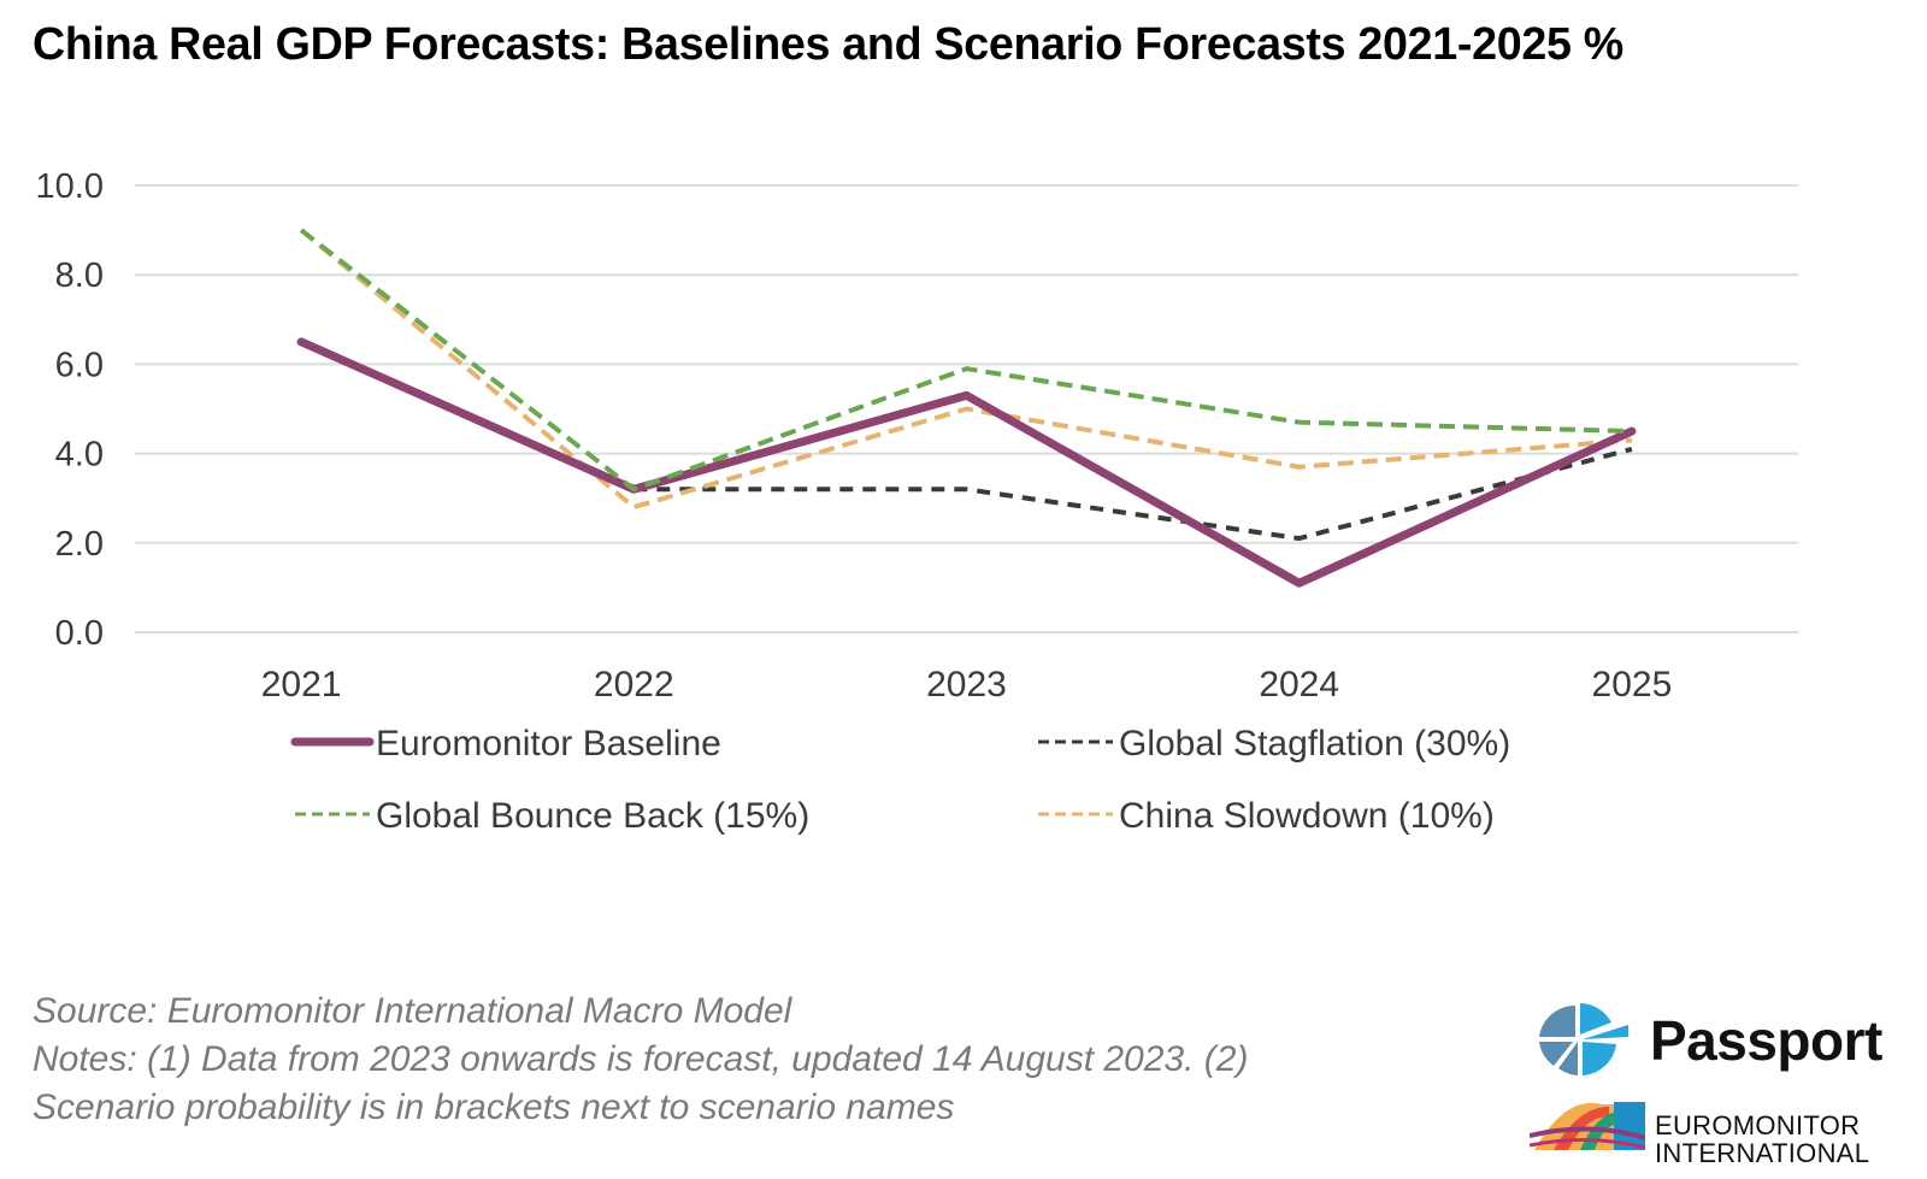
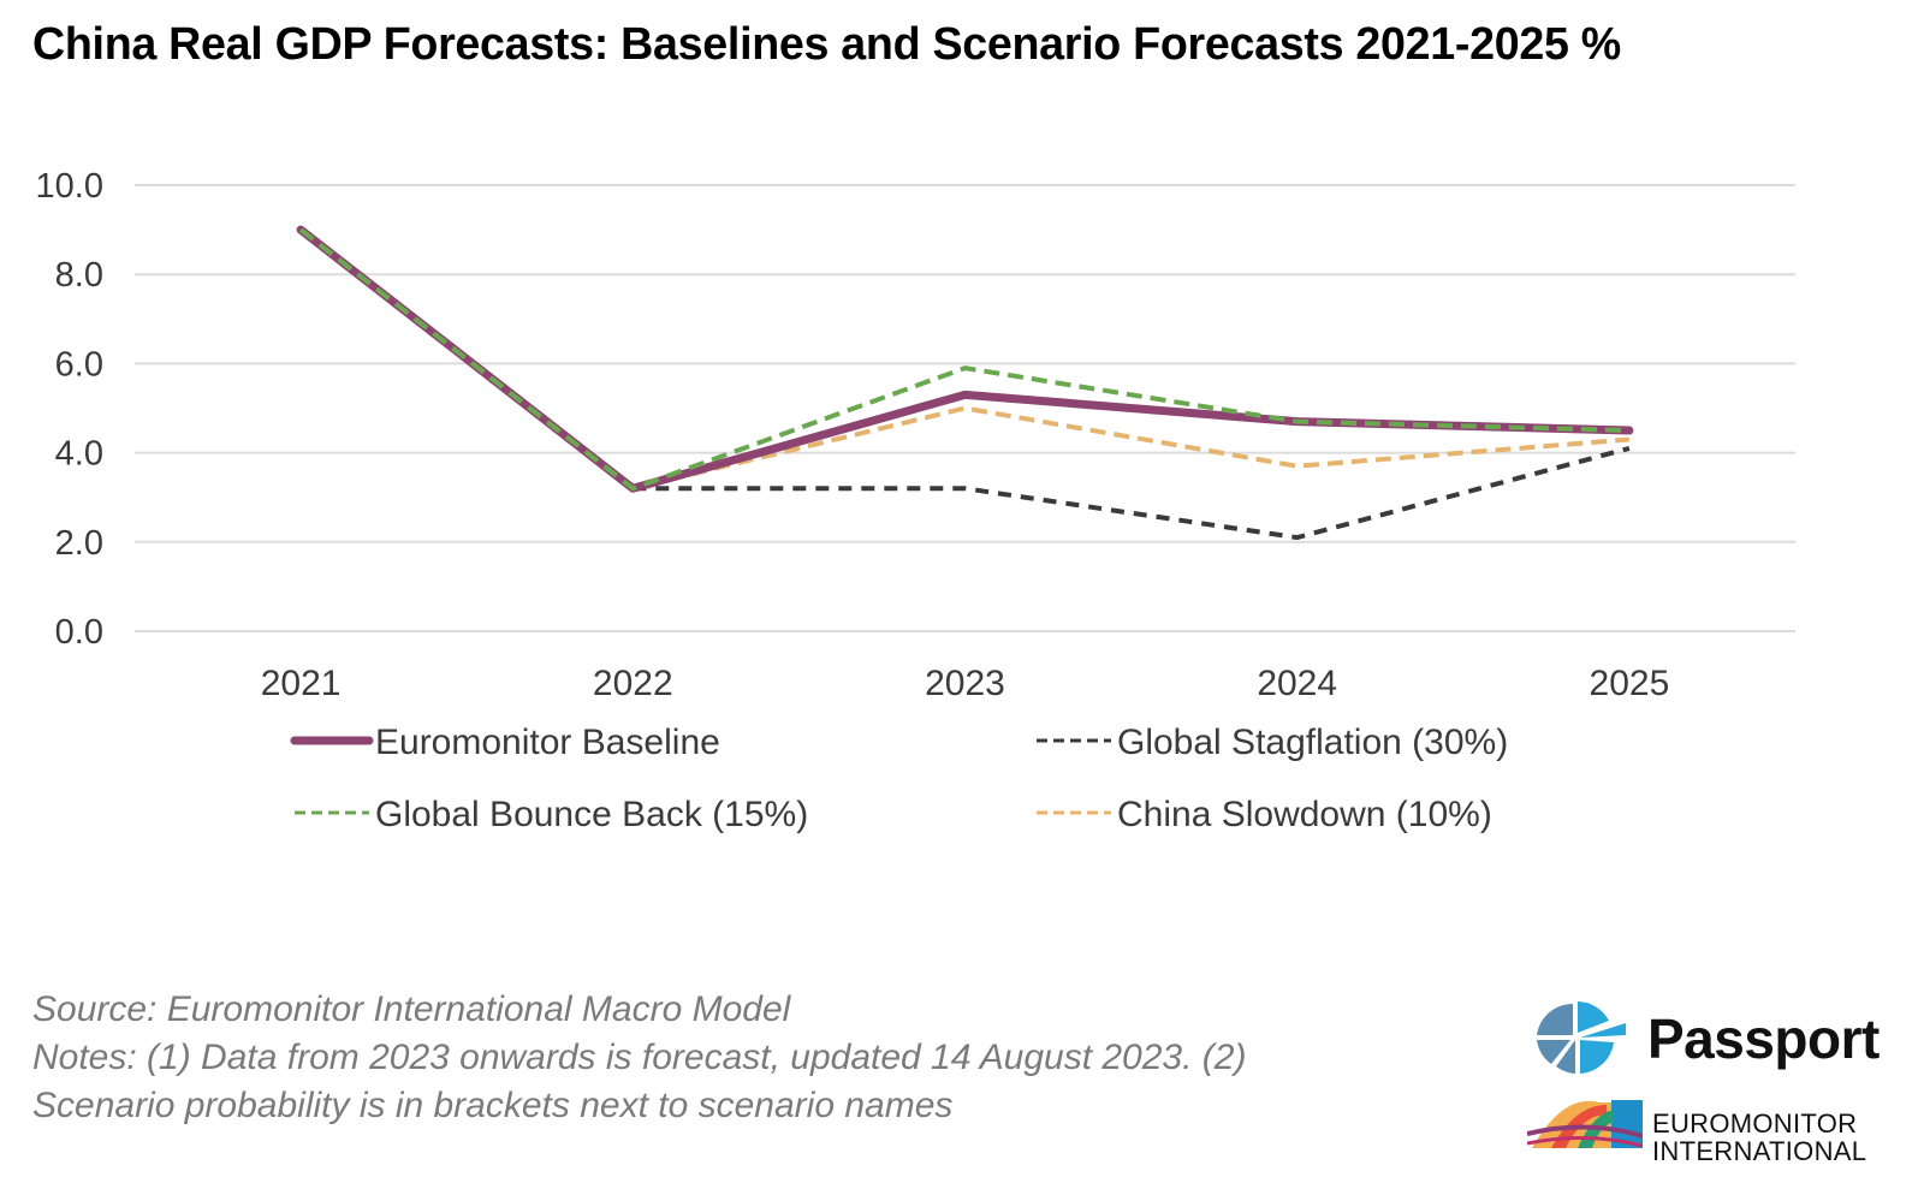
Euromonitor Baseline/2021: 6.5 -> 9.0
China Slowdown (10%)/2022: 2.8 -> 3.2
Euromonitor Baseline/2024: 1.1 -> 4.7
